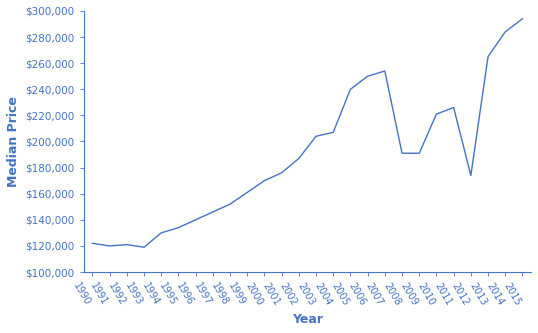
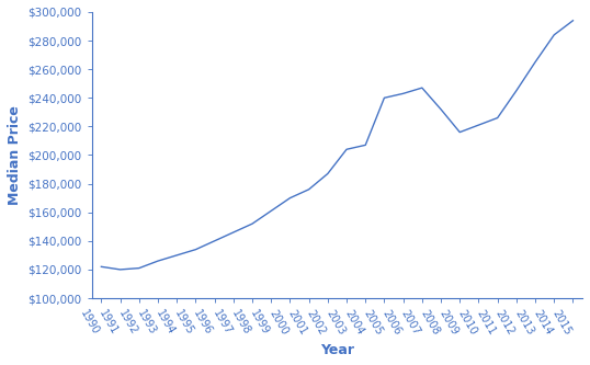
1993: $119,000 -> $126,000
2006: $250,000 -> $243,000
2007: $254,000 -> $247,000
2008: $191,000 -> $232,000
2009: $191,000 -> $216,000
2012: $174,000 -> $245,000
